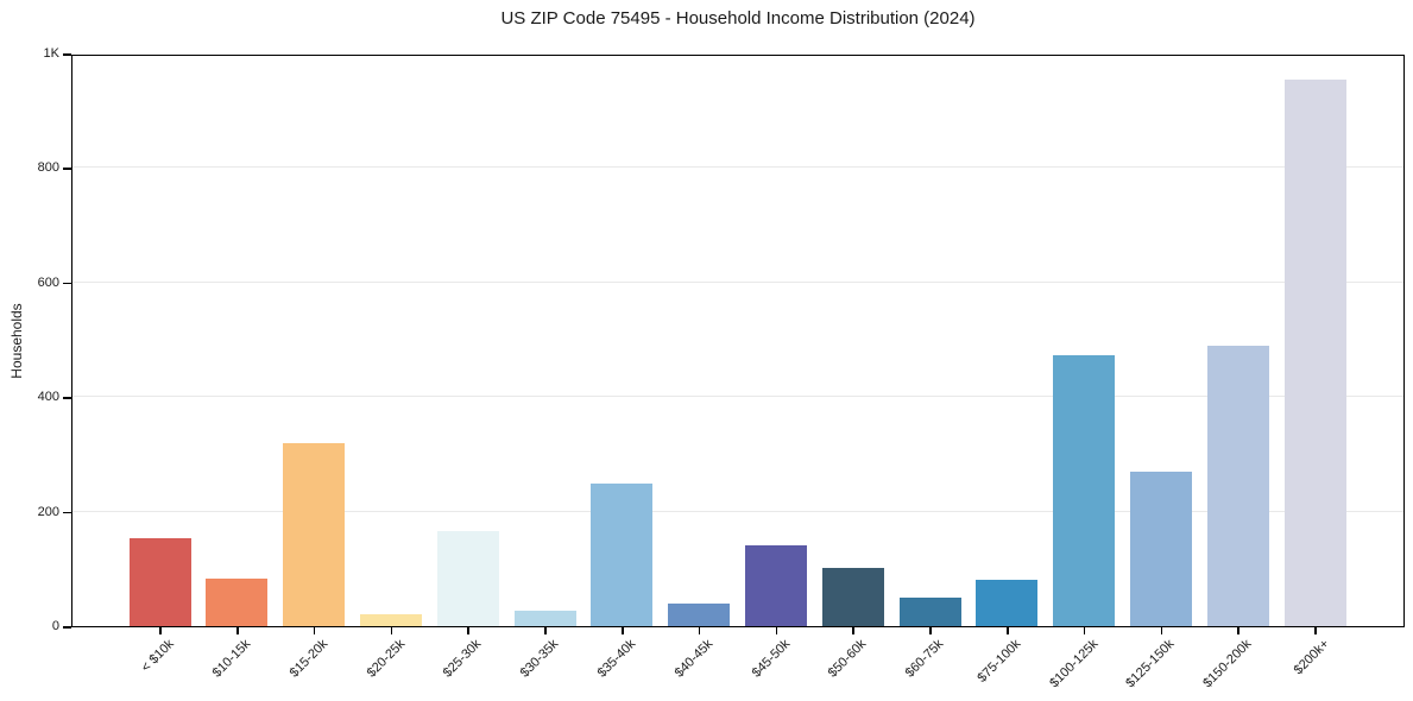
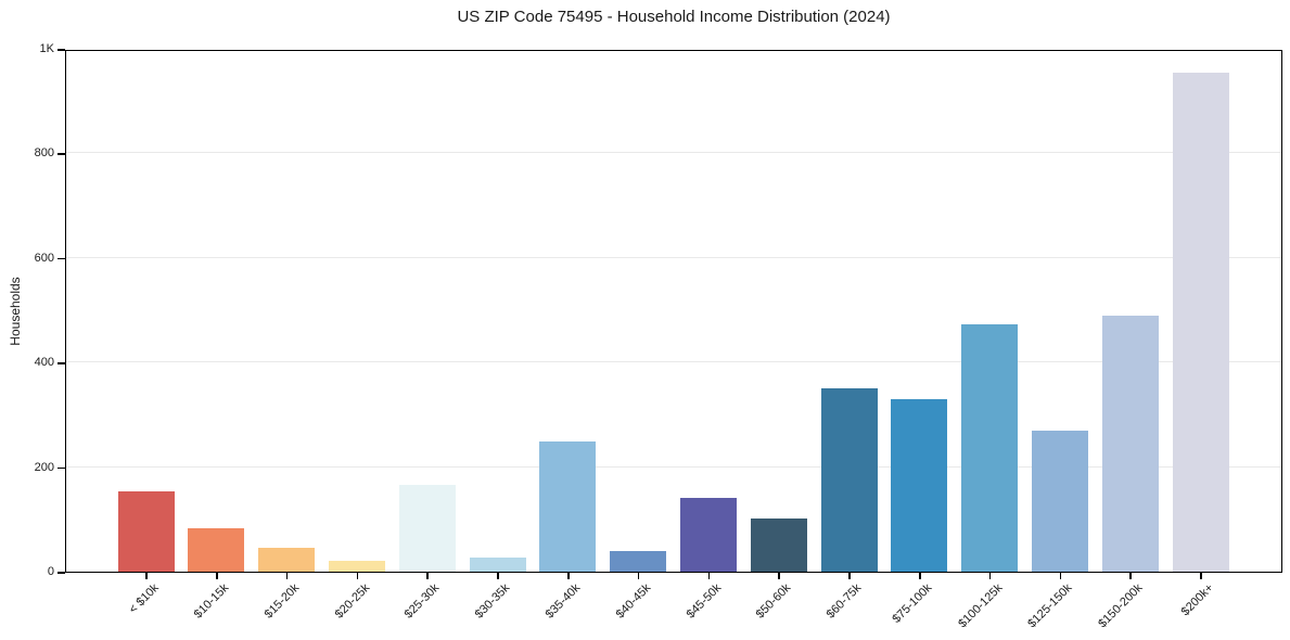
$15-20k: 320 -> 50
$60-75k: 50 -> 350
$75-100k: 80 -> 330
